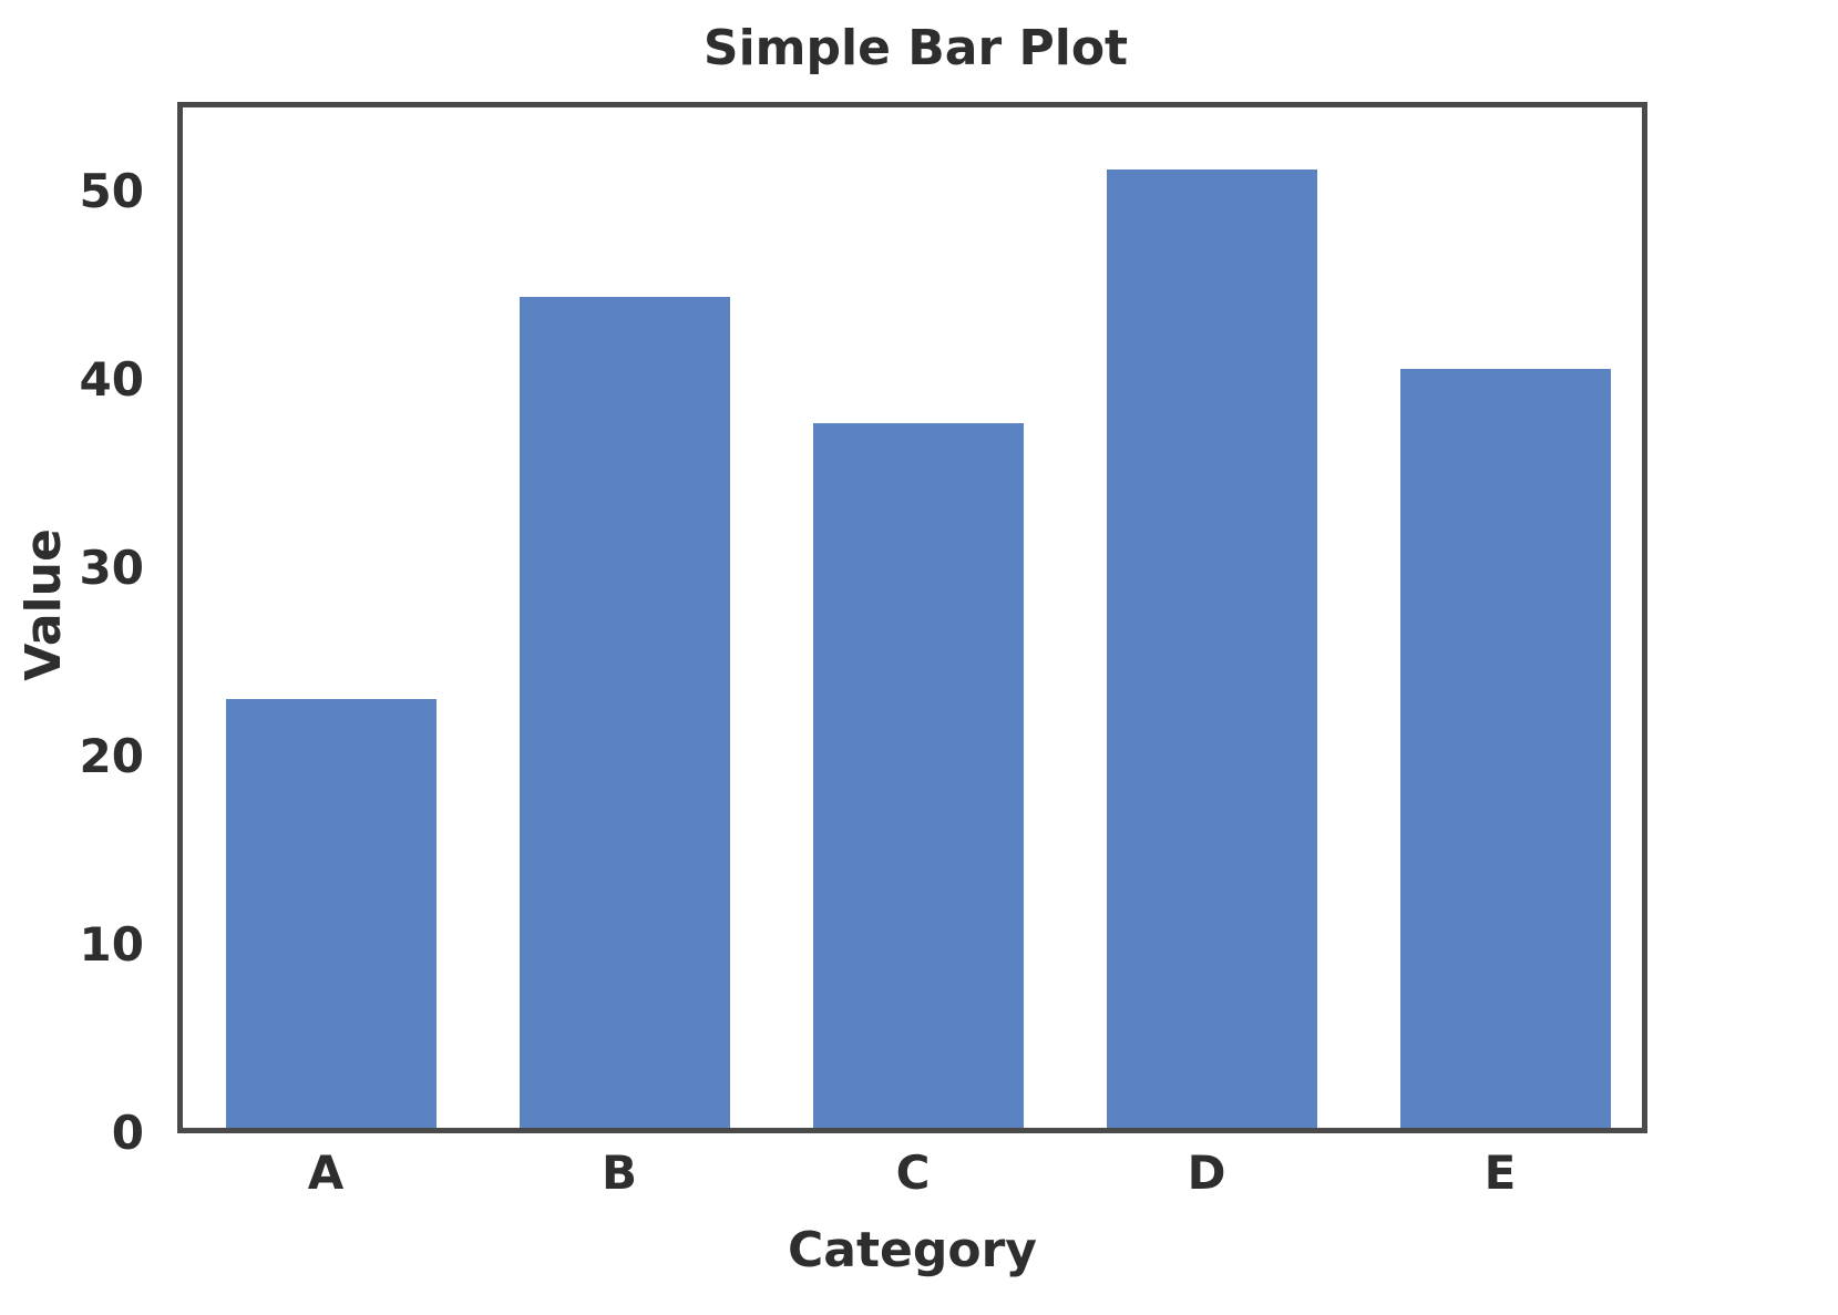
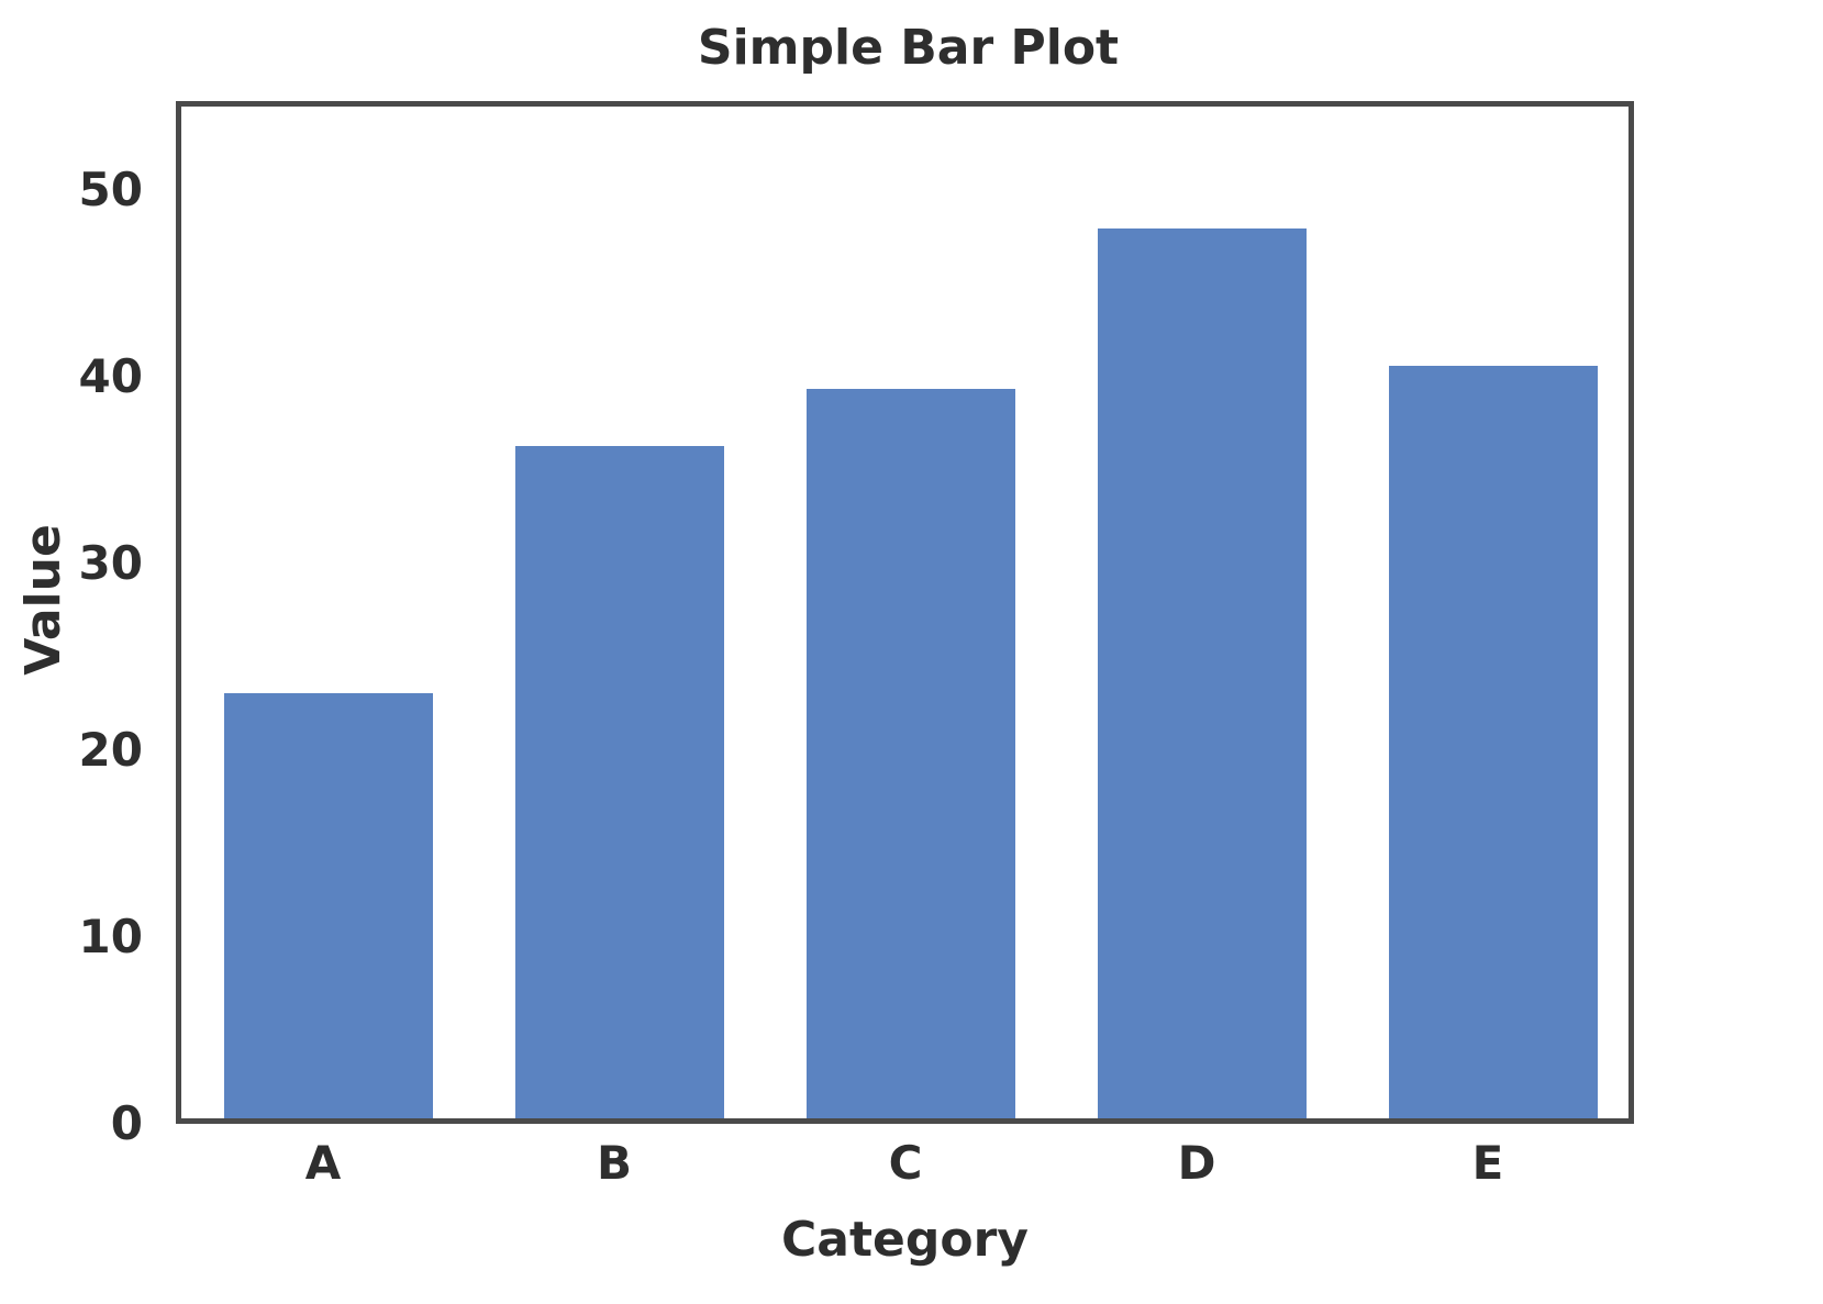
B: 45.2 -> 36.9
C: 38.3 -> 40.0
D: 52.1 -> 48.8
